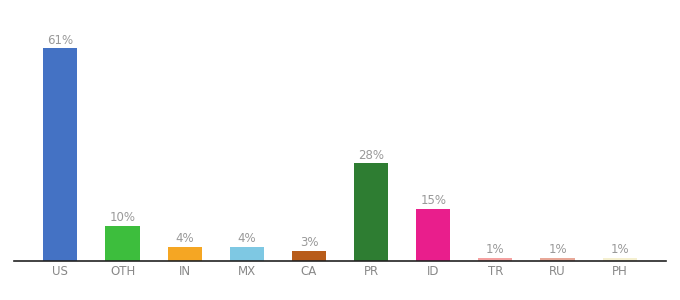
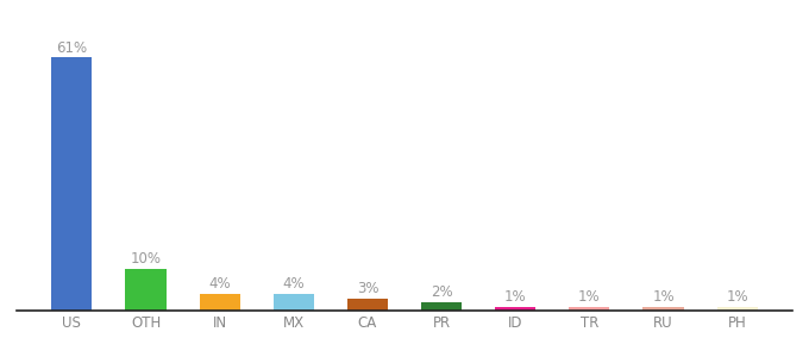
PR: 28% -> 2%
ID: 15% -> 1%
